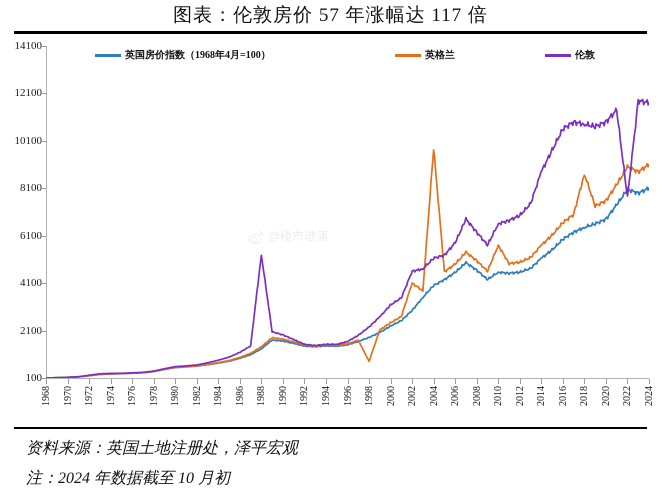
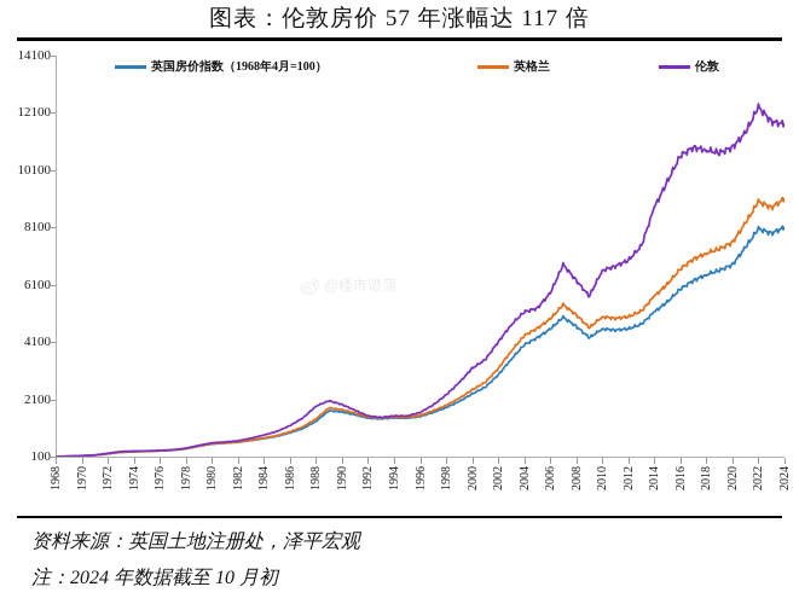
伦敦/1988: 5300 -> 1900
英格兰/1998: 800 -> 1900
英格兰/2002: 4100 -> 3200
伦敦/2002: 4600 -> 4100
英格兰/2004: 9800 -> 4300
英格兰/2010: 5700 -> 5000
英格兰/2018: 8700 -> 7200
伦敦/2022: 7700 -> 12300
